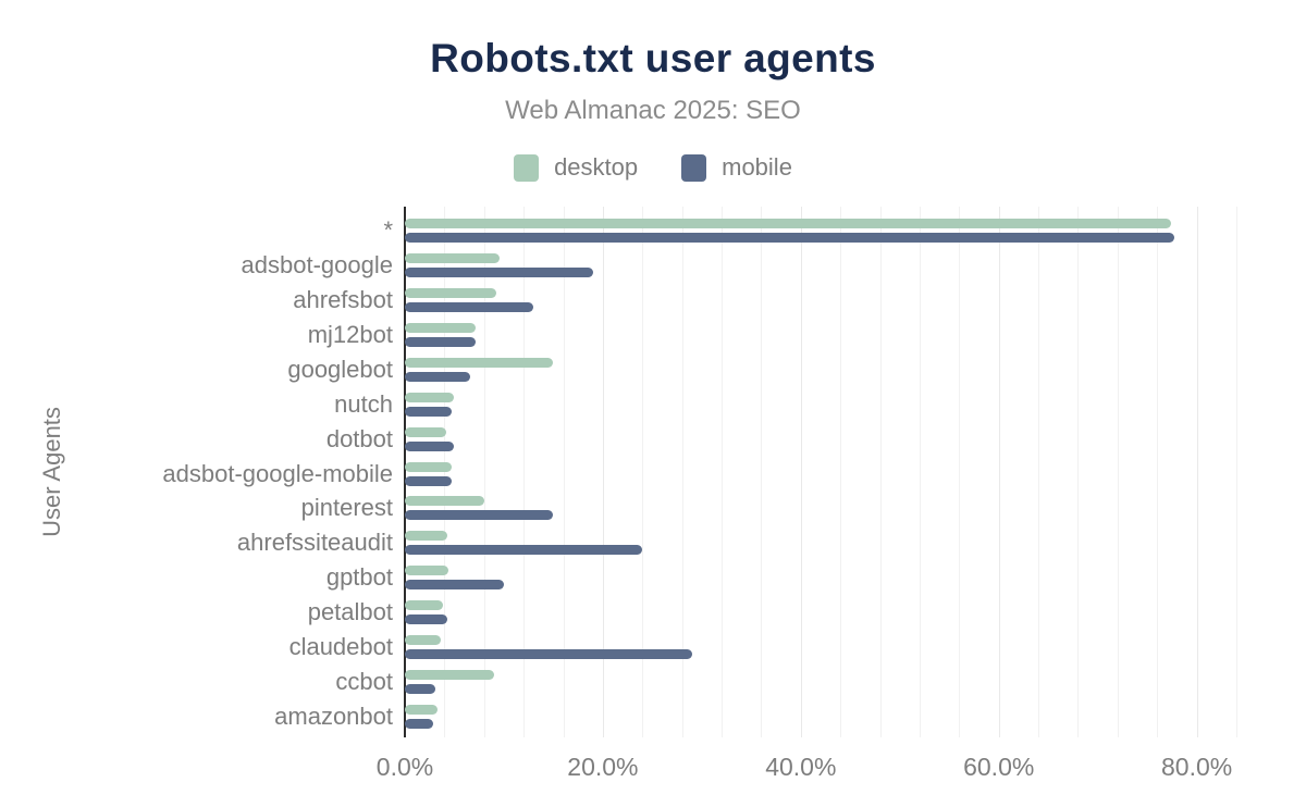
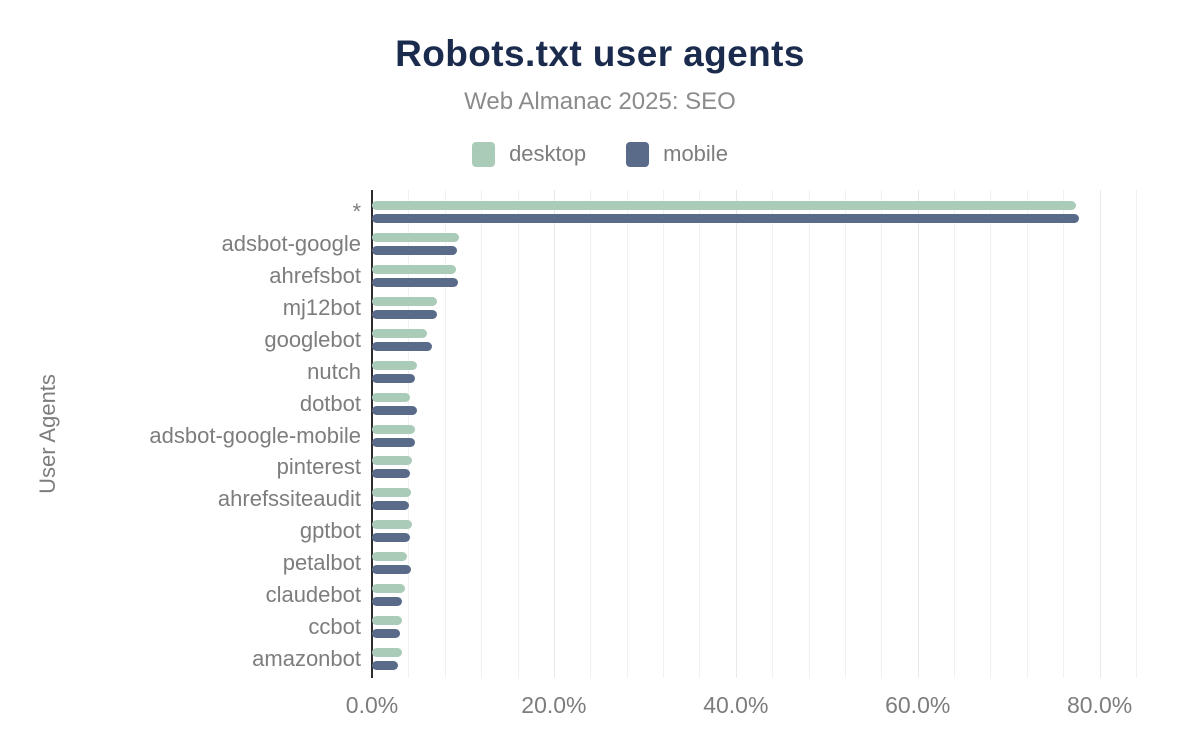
mobile/adsbot-google: 19% -> 9%
mobile/ahrefsbot: 13% -> 10%
desktop/googlebot: 15% -> 6%
desktop/pinterest: 8% -> 4%
mobile/pinterest: 15% -> 4%
mobile/ahrefssiteaudit: 24% -> 4%
mobile/gptbot: 10% -> 4%
mobile/claudebot: 29% -> 3%
desktop/ccbot: 9% -> 3%
